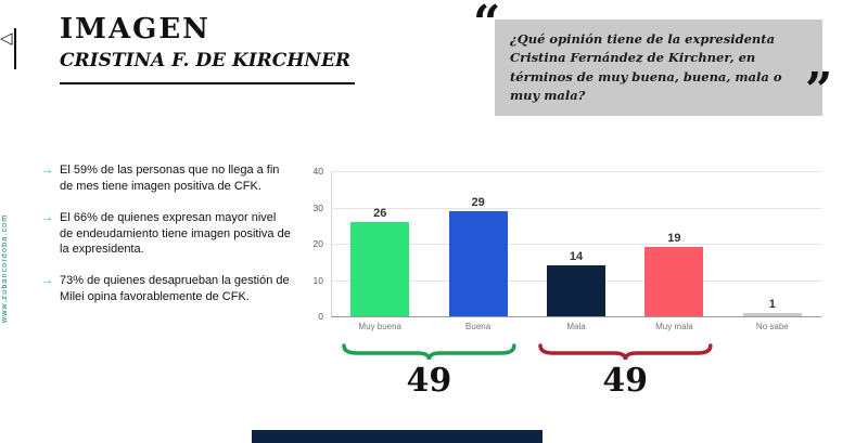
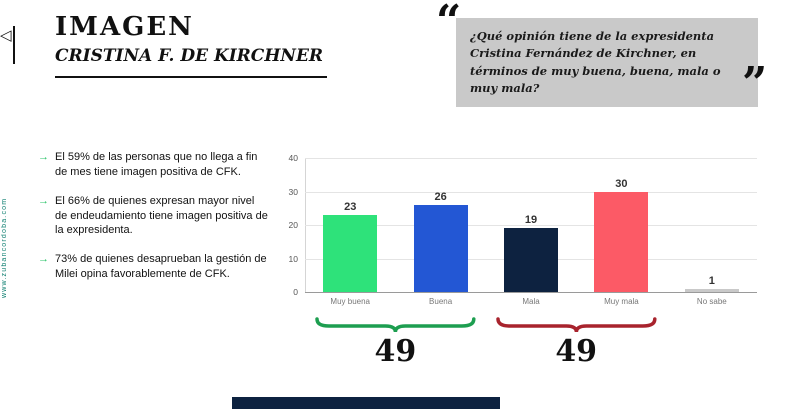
Muy buena: 26 -> 23
Buena: 29 -> 26
Mala: 14 -> 19
Muy mala: 19 -> 30
